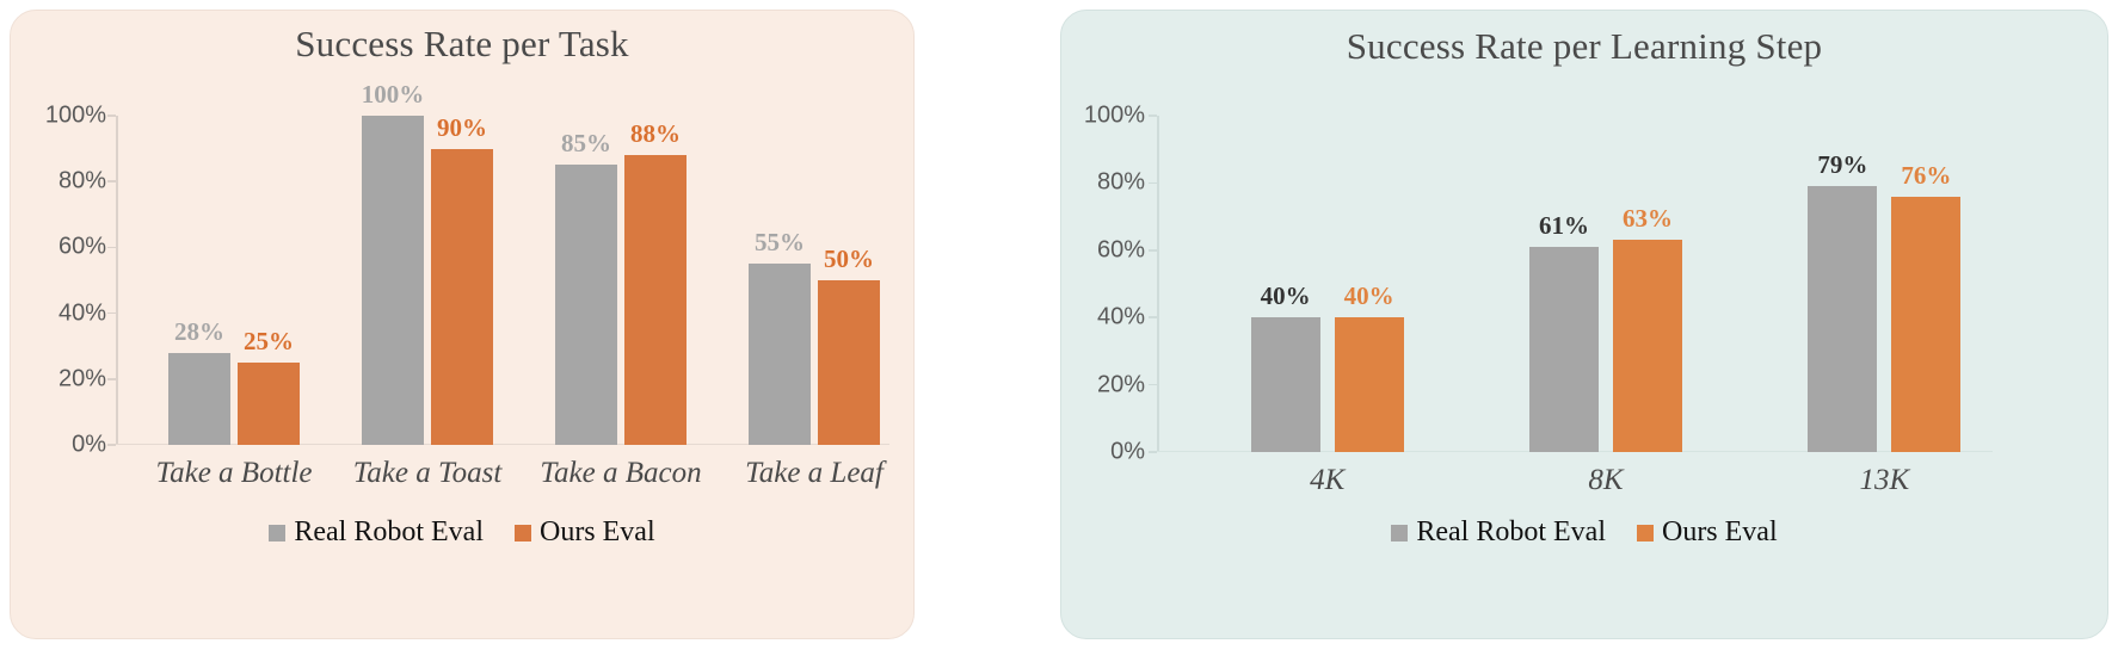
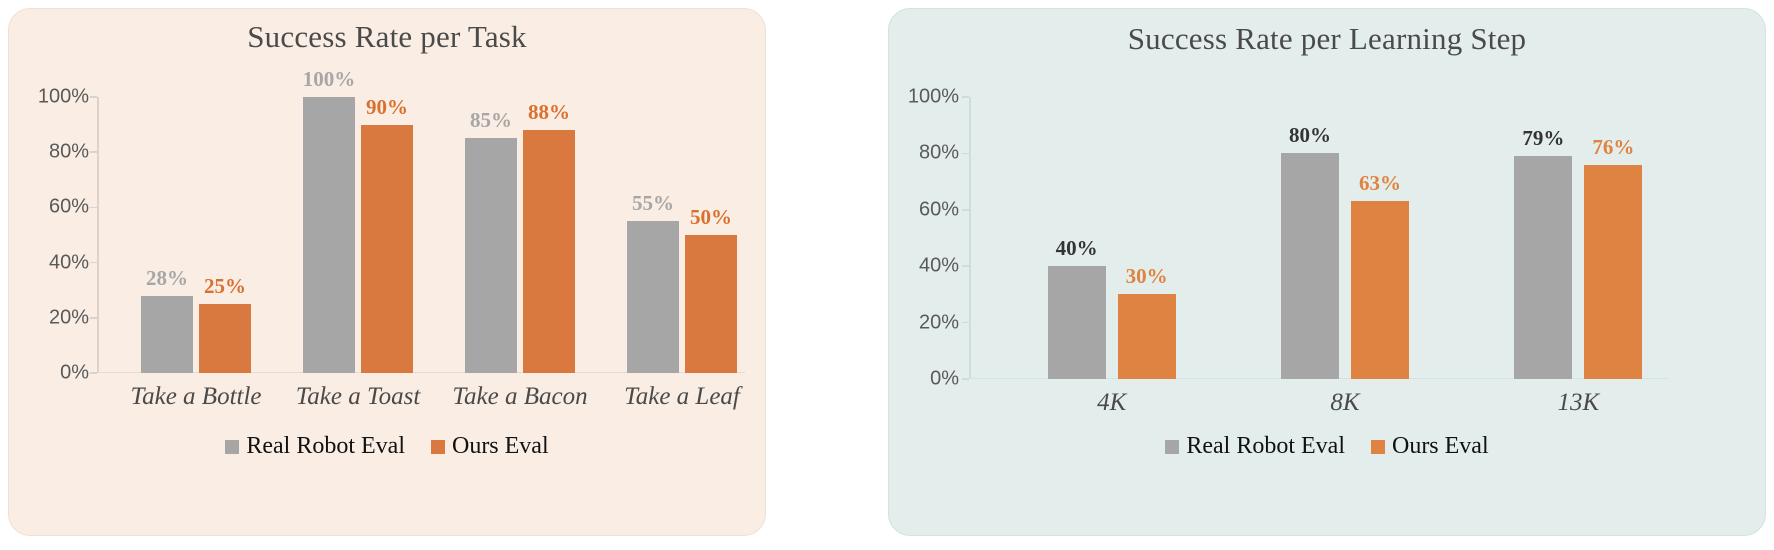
Success Rate per Learning Step/Ours Eval/4K: 40% -> 30%
Success Rate per Learning Step/Real Robot Eval/8K: 61% -> 80%
